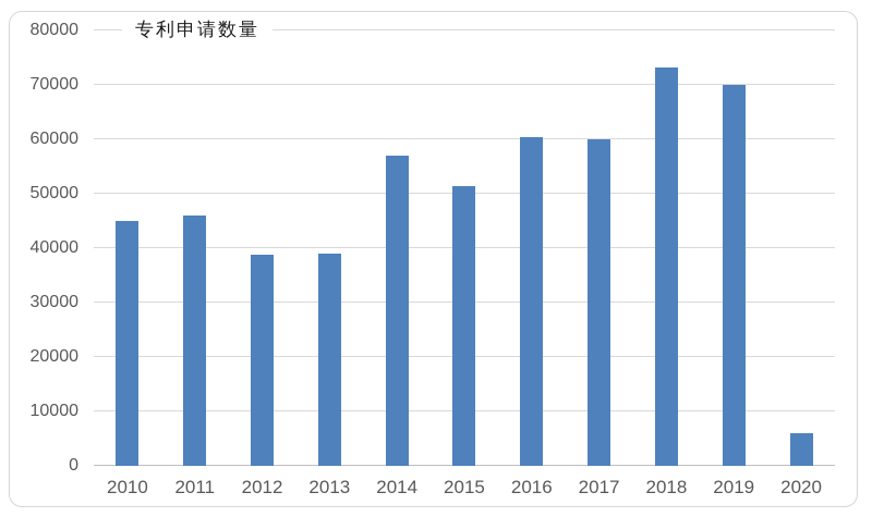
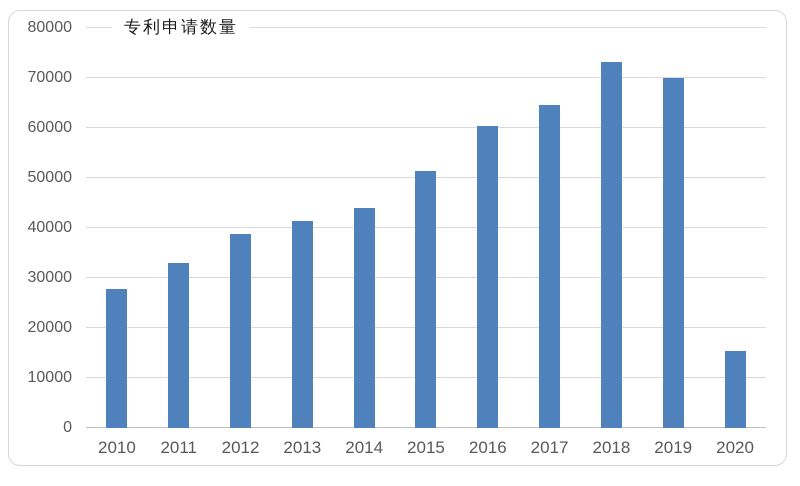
2010: 45000 -> 28000
2011: 46000 -> 33000
2013: 39000 -> 42000
2014: 57000 -> 44000
2017: 60000 -> 65000
2020: 6000 -> 16000
